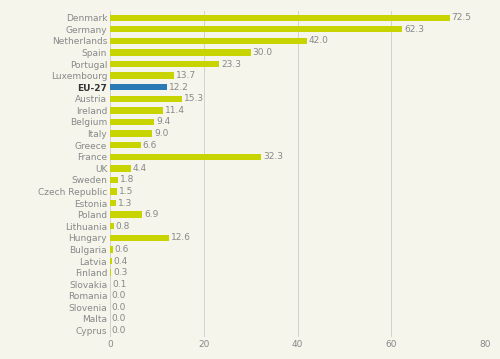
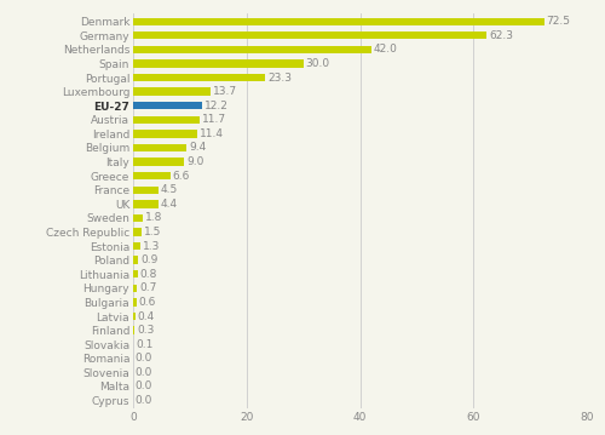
Austria: 15.3 -> 11.7
France: 32.3 -> 4.5
Poland: 6.9 -> 0.9
Hungary: 12.6 -> 0.7
